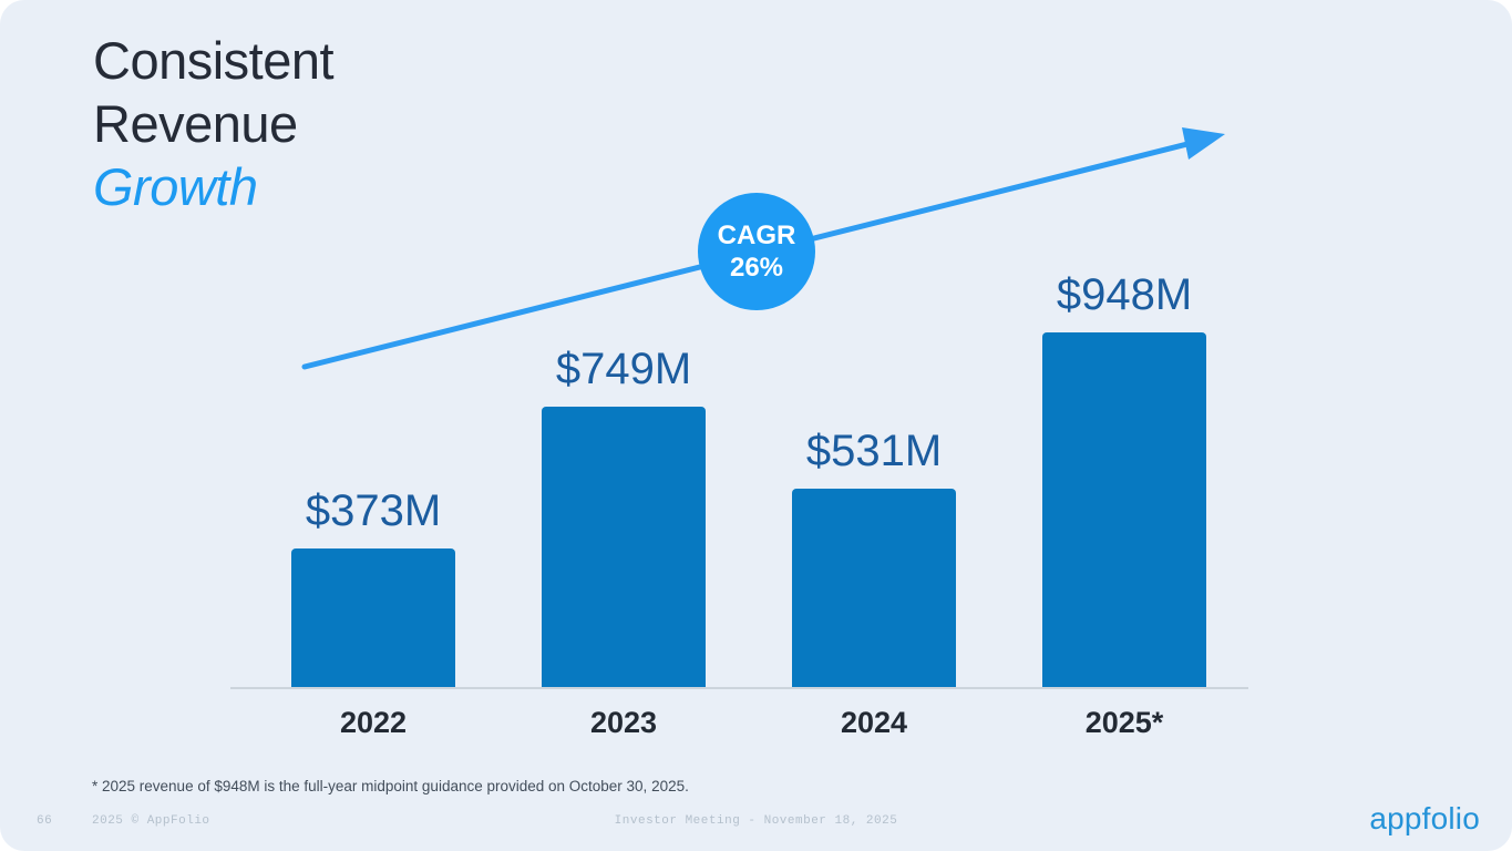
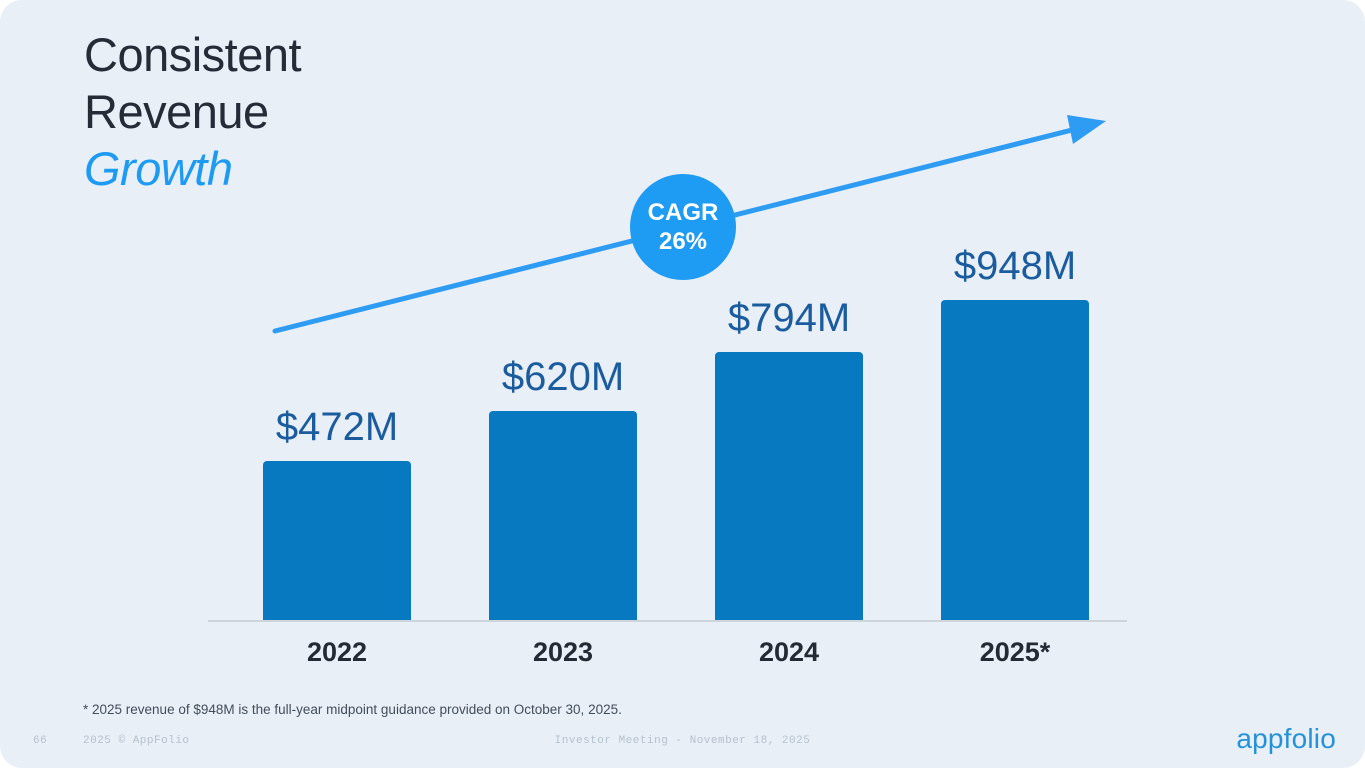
2022: $373M -> $472M
2023: $749M -> $620M
2024: $531M -> $794M
